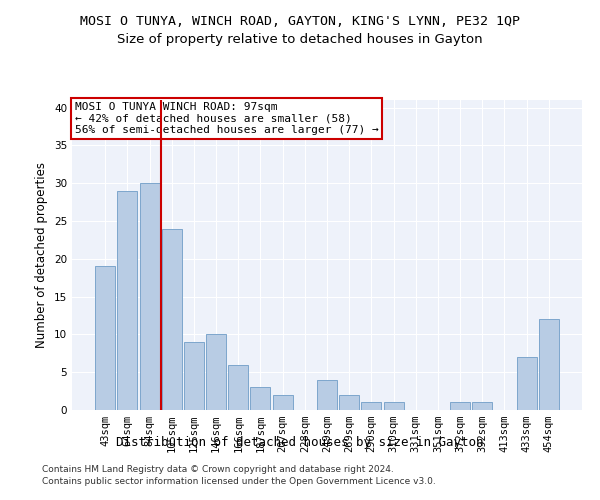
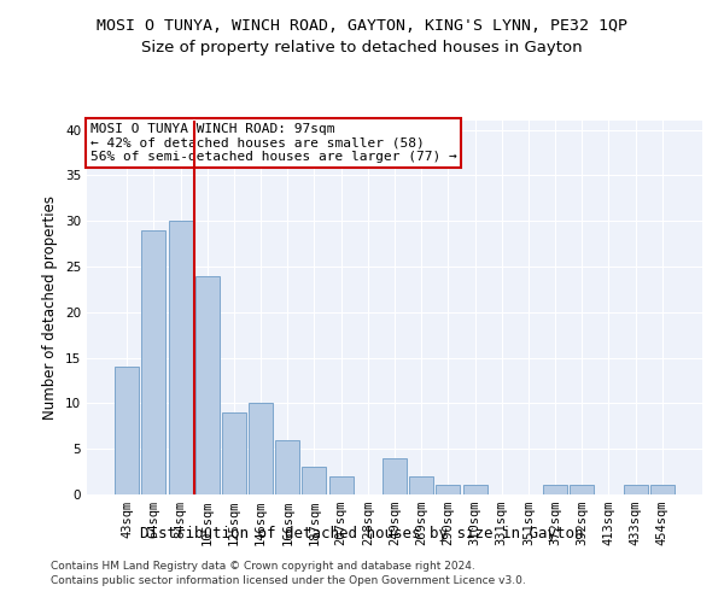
43sqm: 19 -> 14
433sqm: 7 -> 1
454sqm: 12 -> 1
